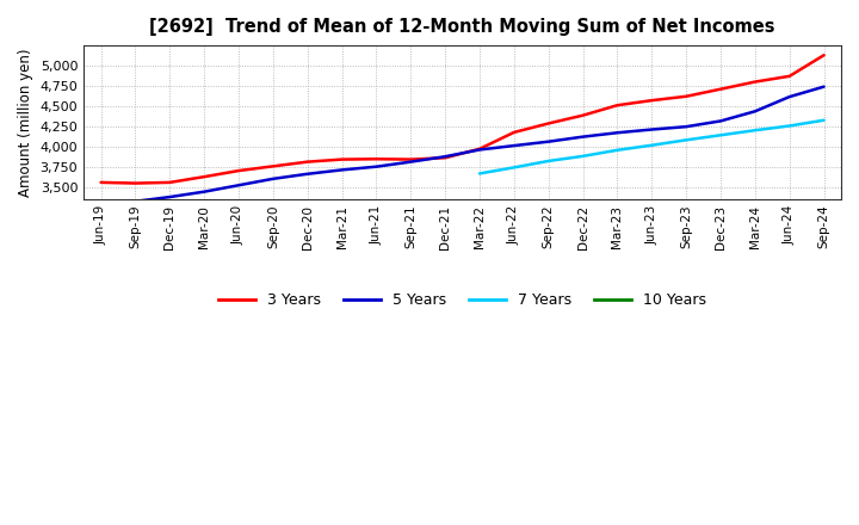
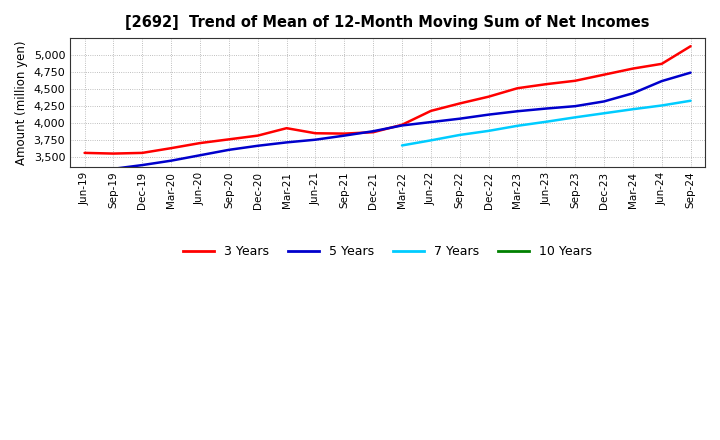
3 Years/Mar-21: 3,840 -> 3,920
